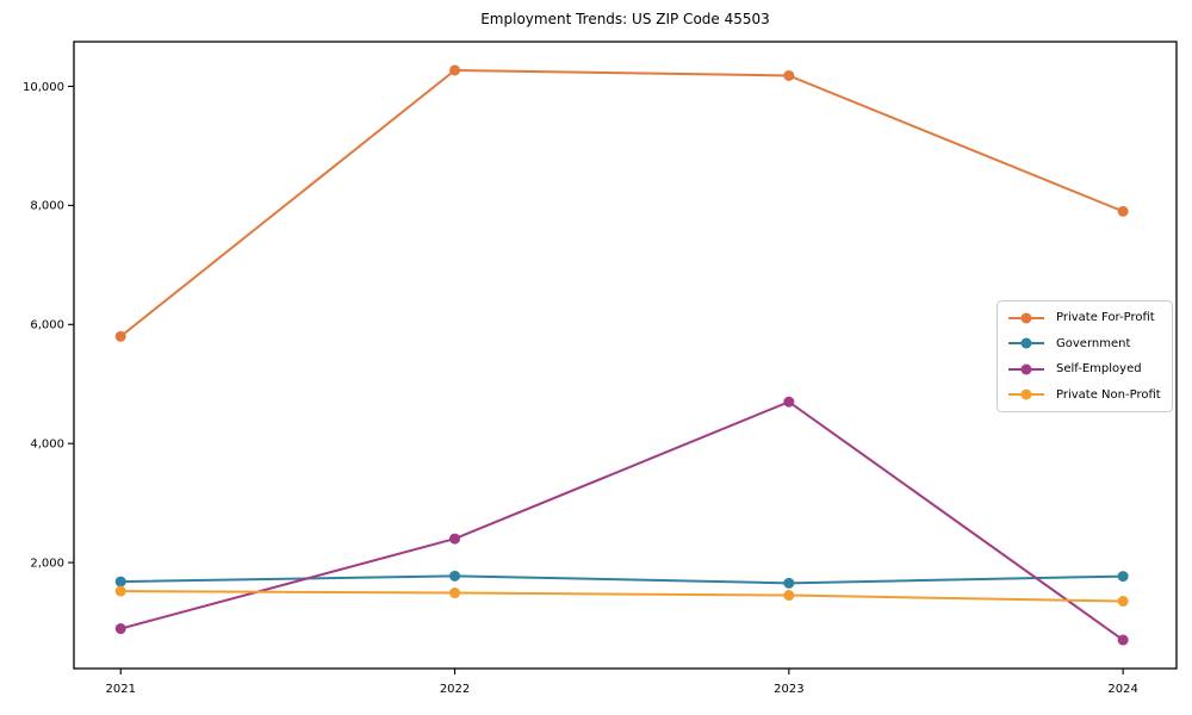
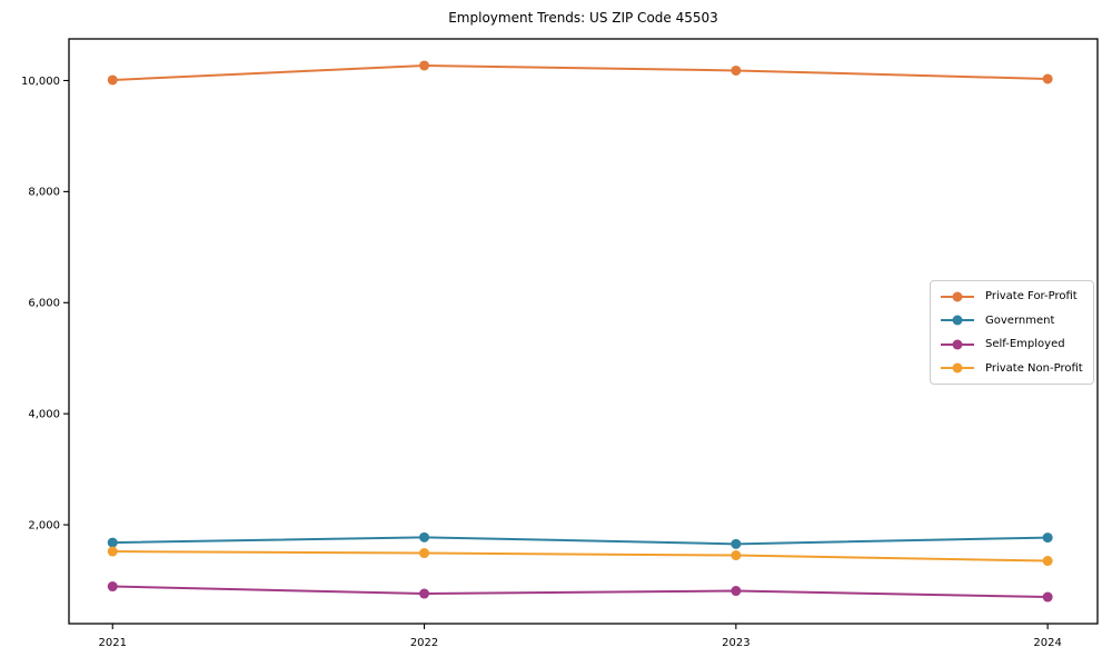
Private For-Profit/2021: 5800 -> 10000
Self-Employed/2022: 2400 -> 800
Self-Employed/2023: 4700 -> 800
Private For-Profit/2024: 7900 -> 10000
